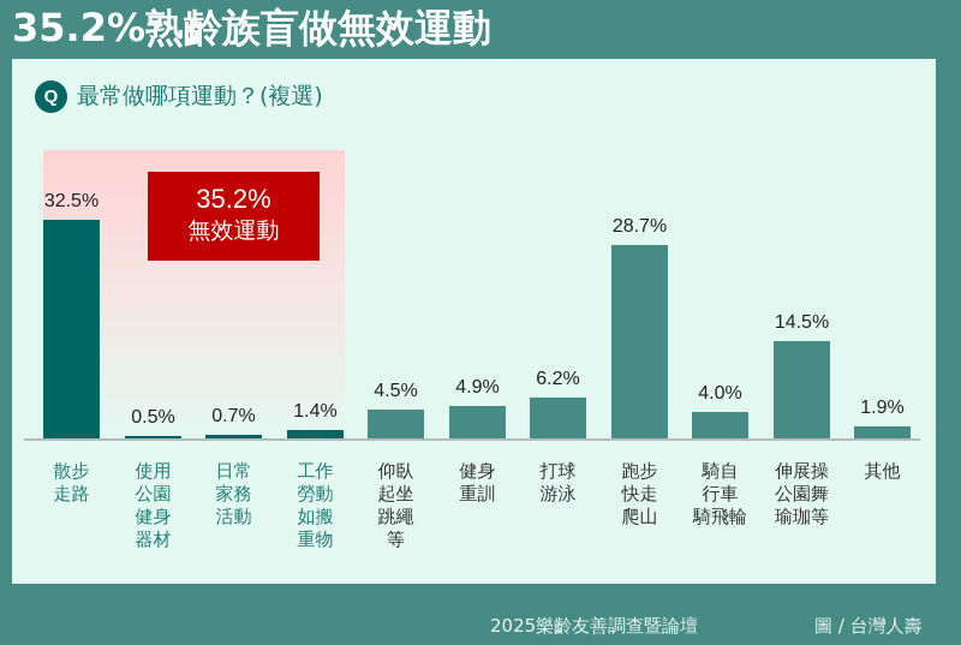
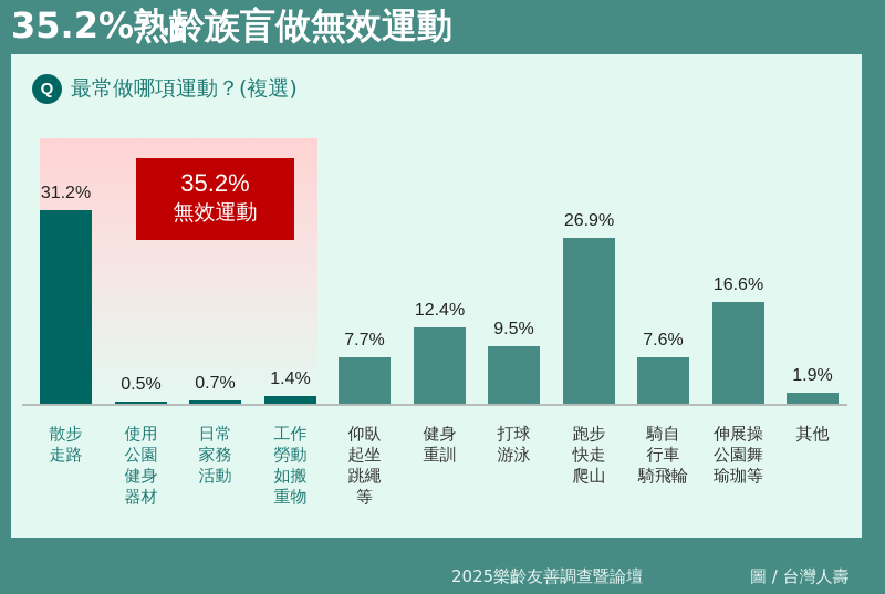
散步 走路: 32.5% -> 31.2%
仰臥 起坐 跳繩 等: 4.5% -> 7.7%
健身 重訓: 4.9% -> 12.4%
打球 游泳: 6.2% -> 9.5%
跑步 快走 爬山: 28.7% -> 26.9%
騎自 行車 騎飛輪: 4.0% -> 7.6%
伸展操 公園舞 瑜珈等: 14.5% -> 16.6%
